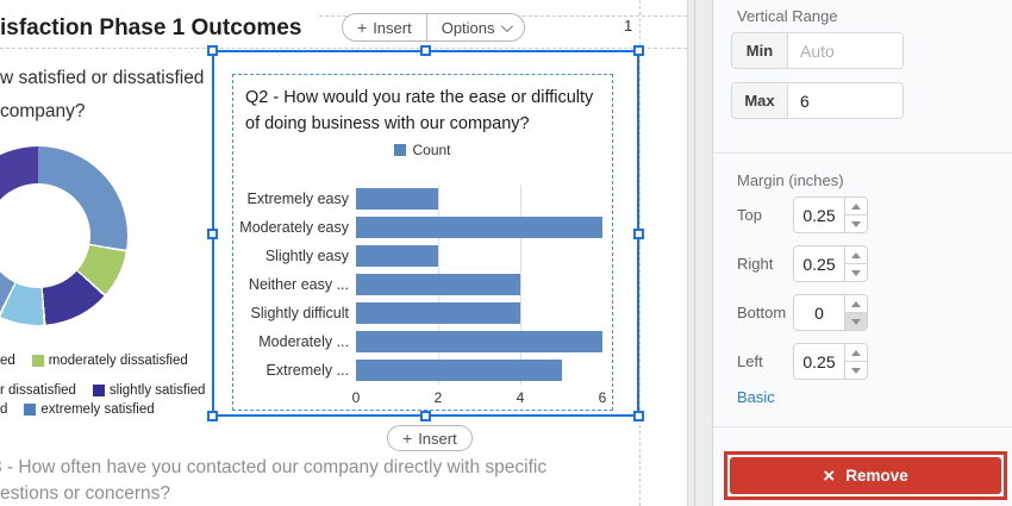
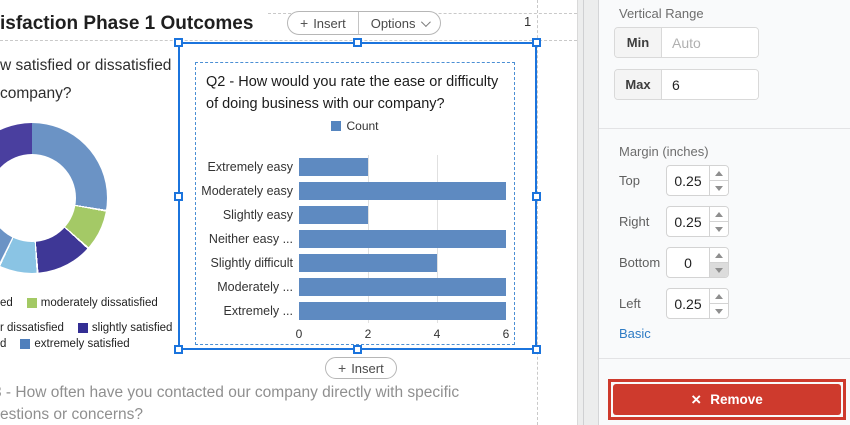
Neither easy ...: 4 -> 6
Extremely ...: 5 -> 6
